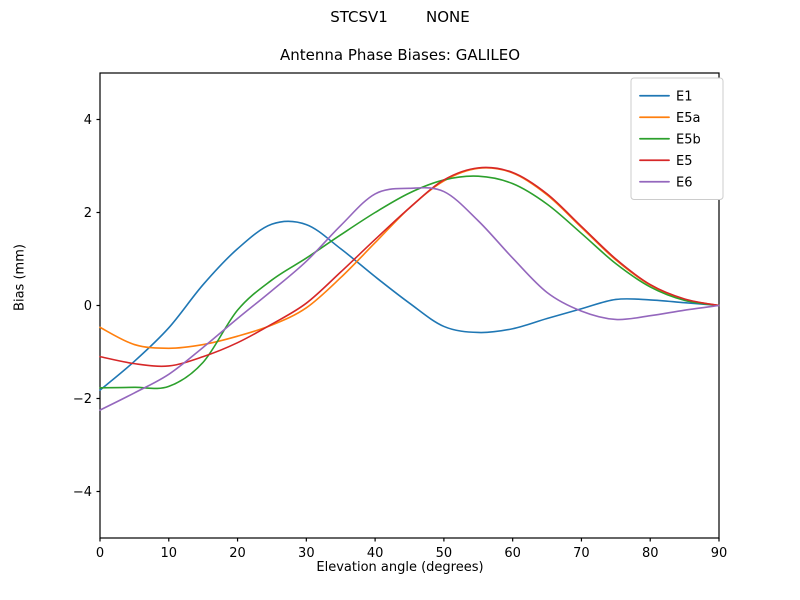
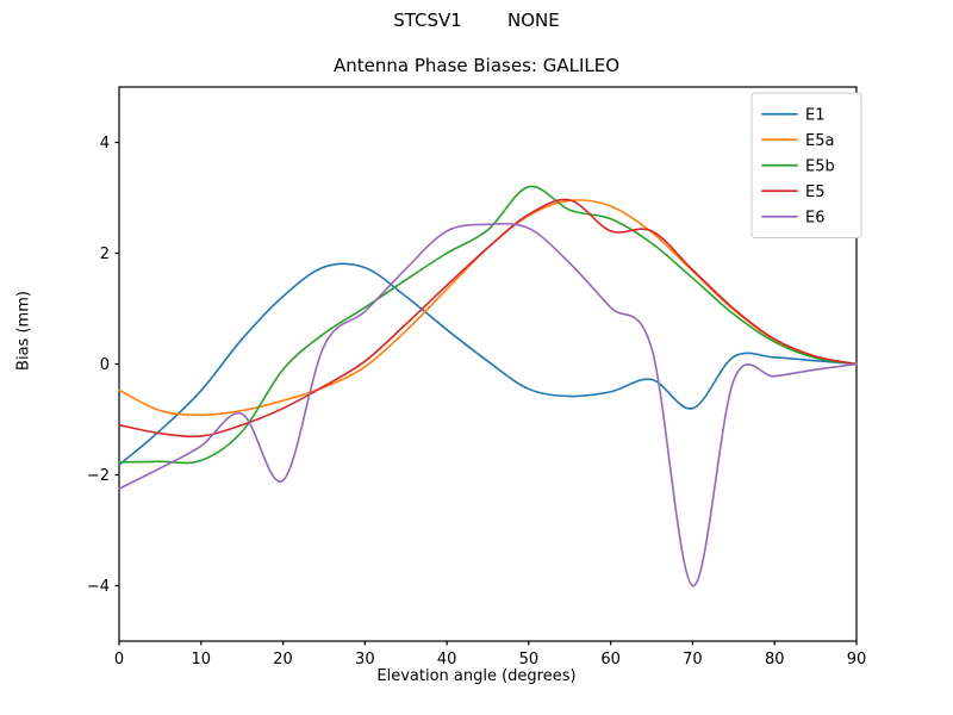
E6/20: -0.3 -> -2.1
E5b/50: 2.7 -> 3.2
E5/60: 2.9 -> 2.4
E1/70: -0.1 -> -0.8
E6/70: -0.1 -> -4.0
